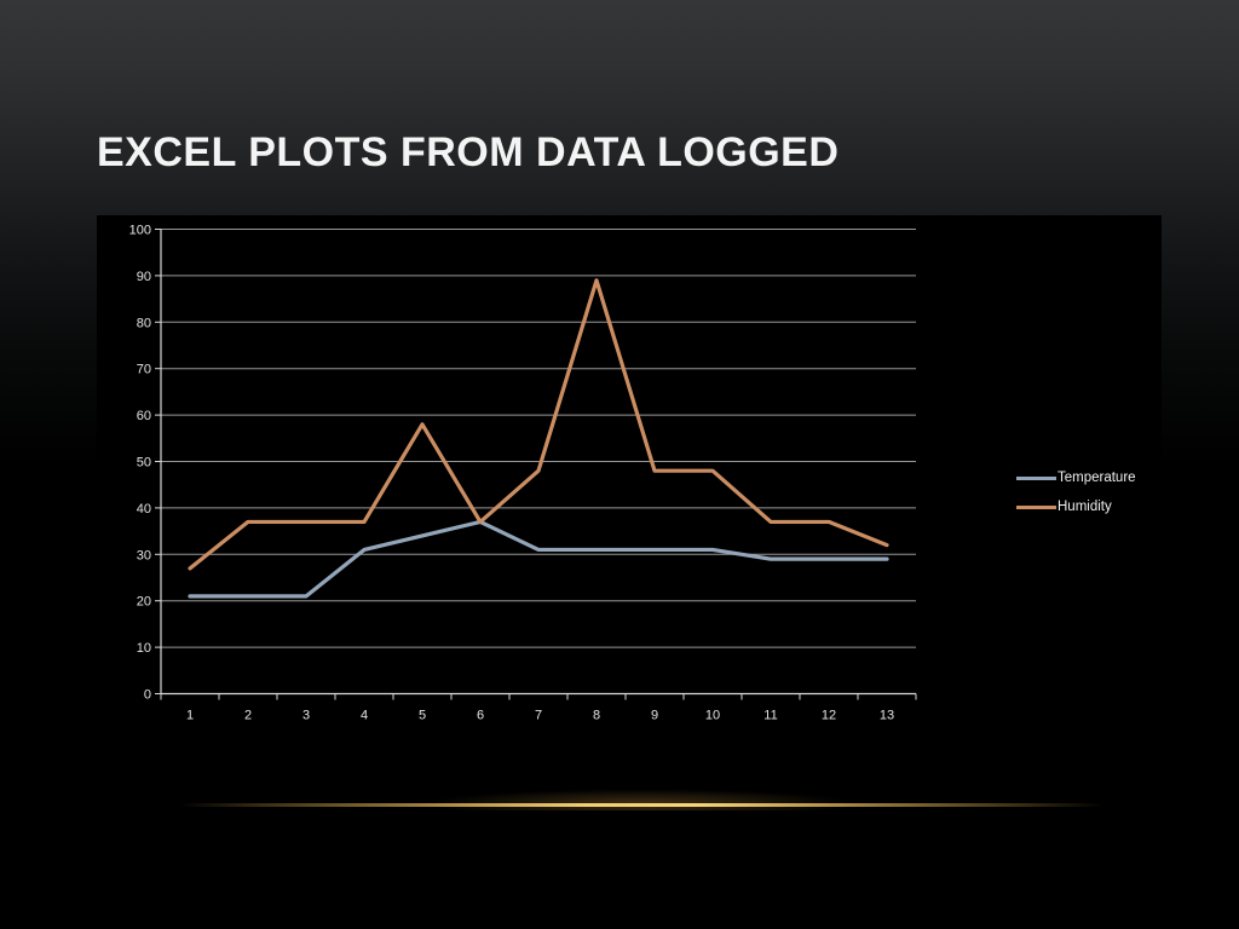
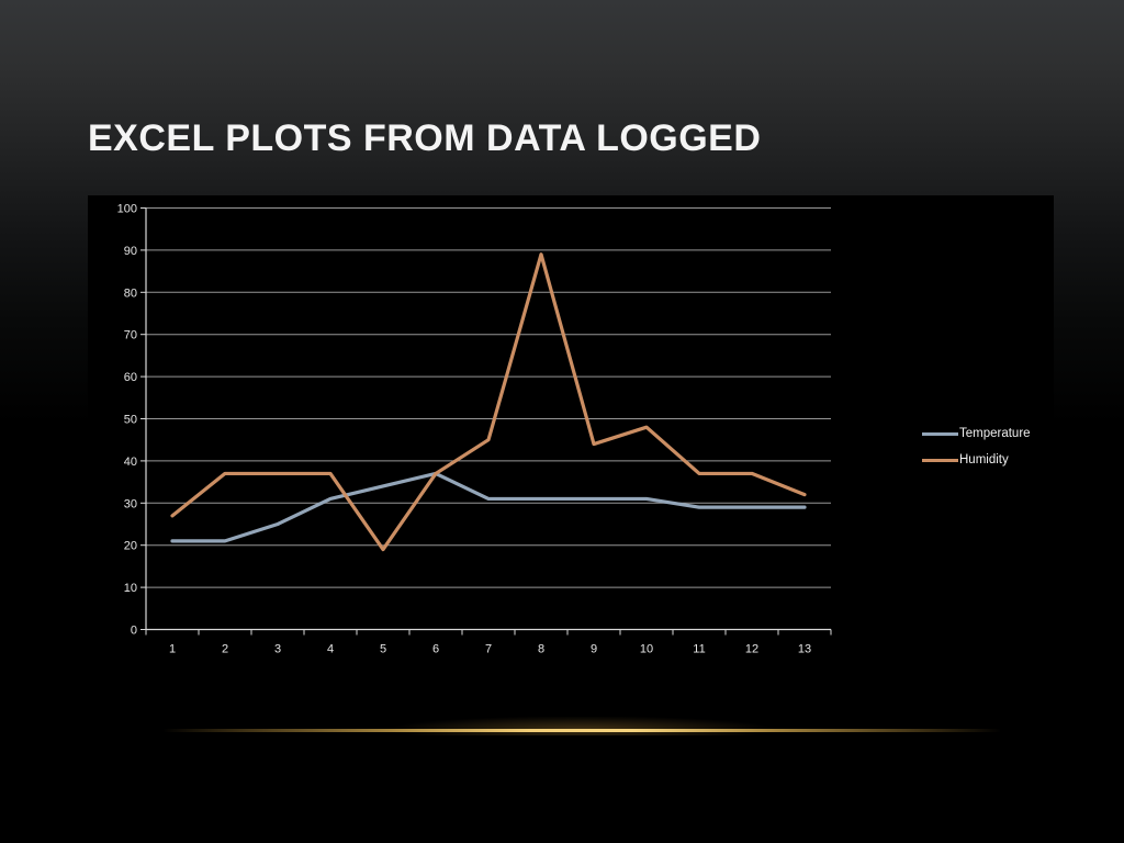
Temperature/3: 21 -> 25
Humidity/5: 58 -> 19
Humidity/7: 48 -> 45
Humidity/9: 48 -> 44
